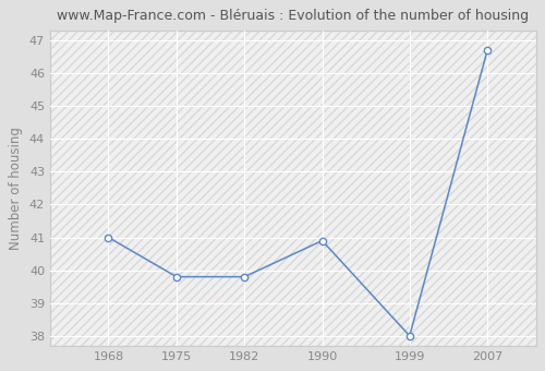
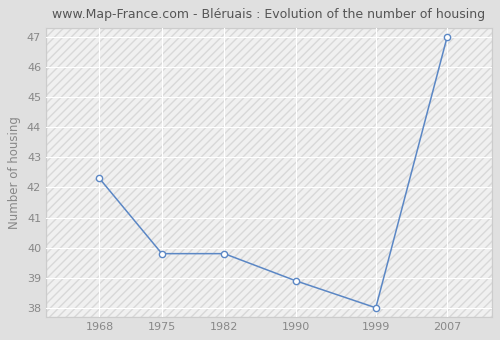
1968: 41.0 -> 42.3
1990: 40.9 -> 38.9
2007: 46.7 -> 47.0
